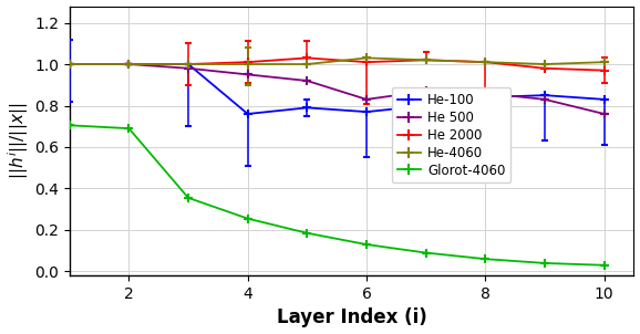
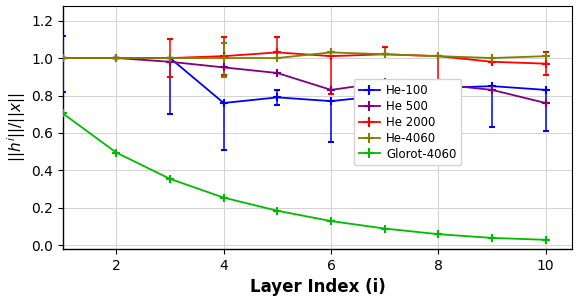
Glorot-4060/2: 0.69 -> 0.49
